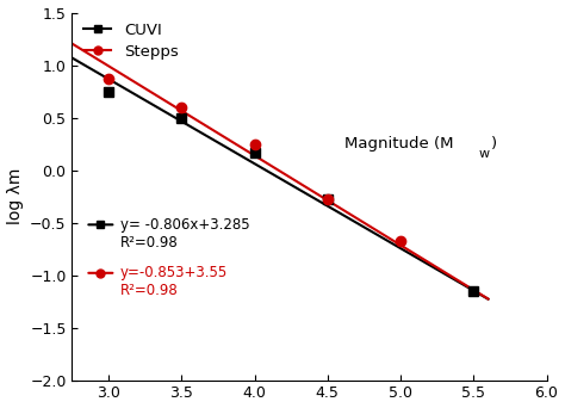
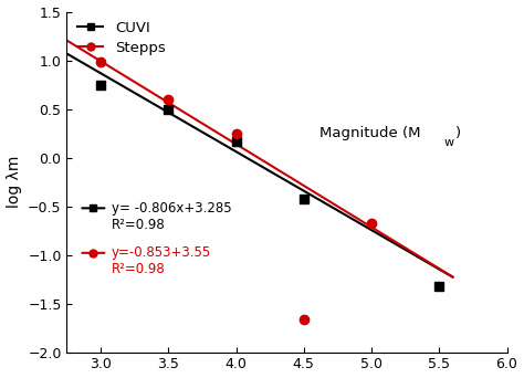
Stepps/3.0: 0.88 -> 0.98
CUVI/4.5: -0.28 -> -0.42
Stepps/4.5: -0.28 -> -1.66
CUVI/5.5: -1.15 -> -1.32
